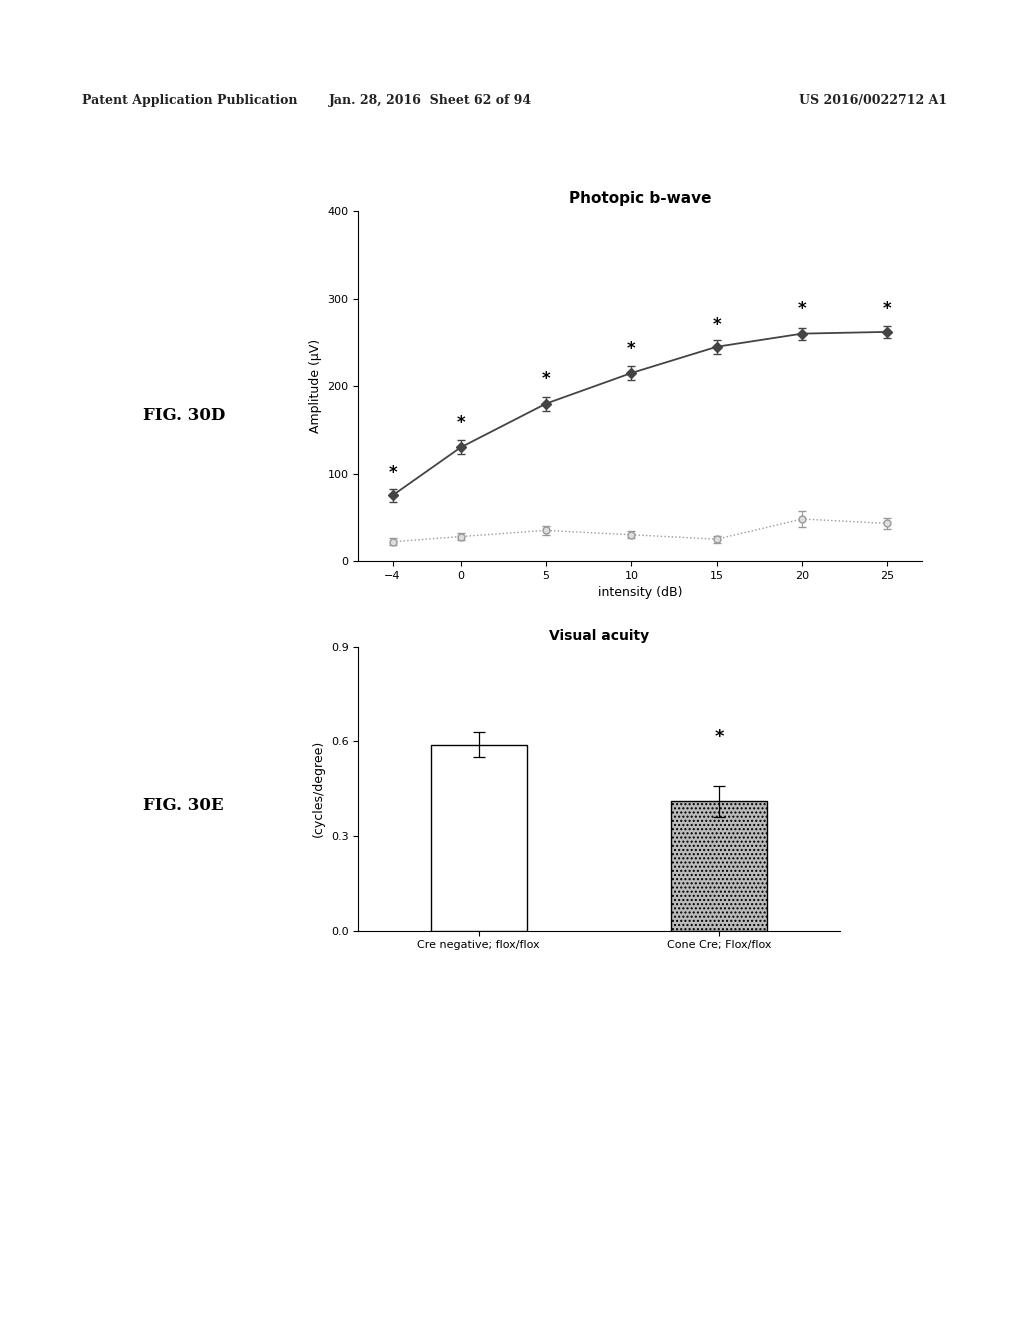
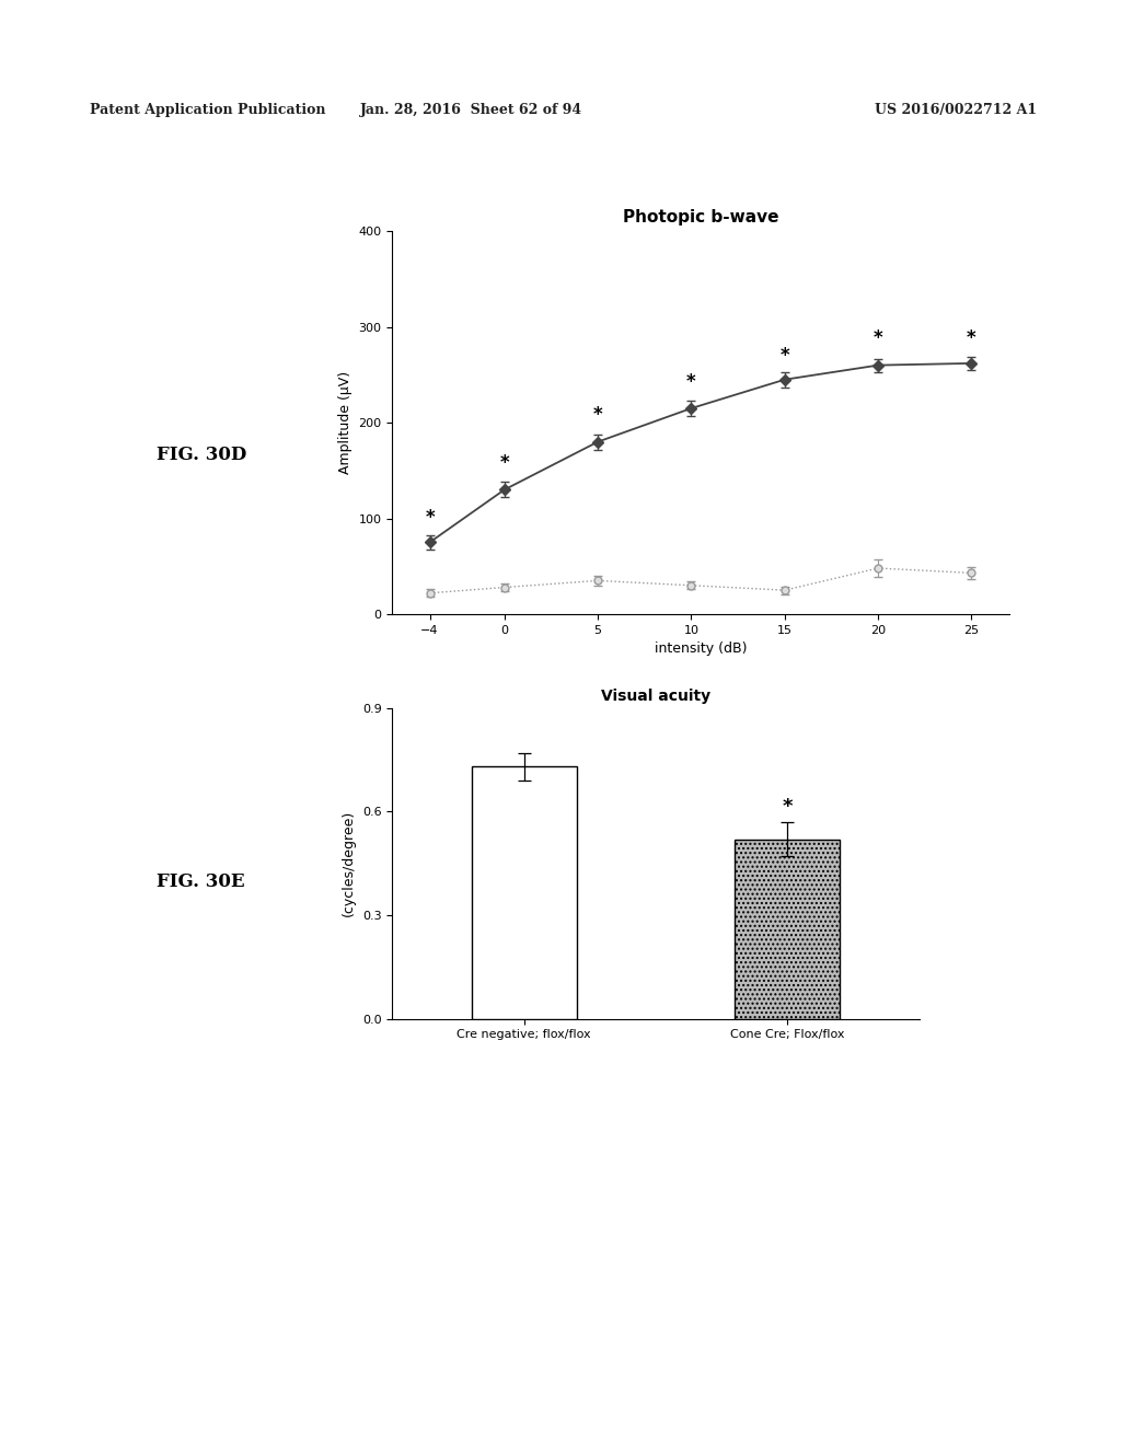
Visual acuity/Cre negative; flox/flox: 0.59 -> 0.73
Visual acuity/Cone Cre; Flox/flox: 0.41 -> 0.52
